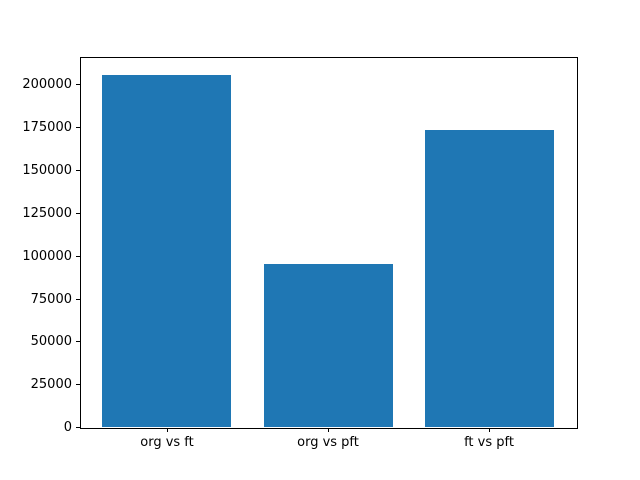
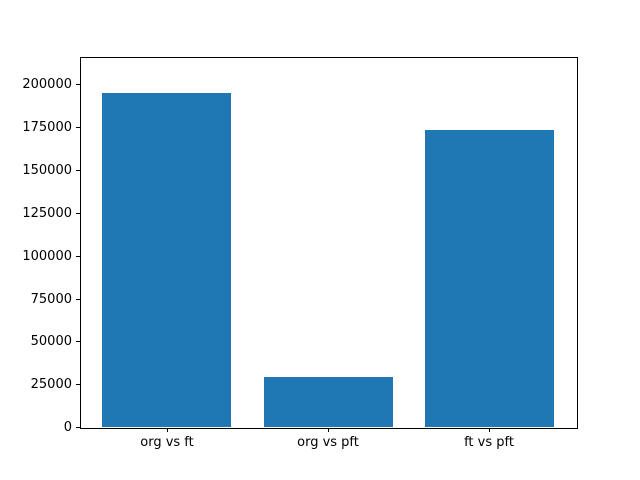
org vs ft: 206000 -> 195000
org vs pft: 95000 -> 29000
